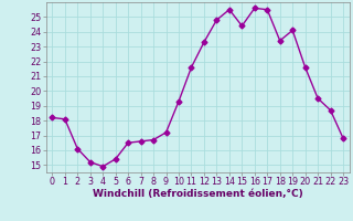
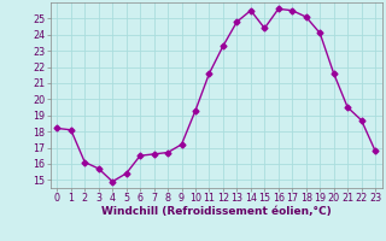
3: 15.2 -> 15.7
18: 23.4 -> 25.1
